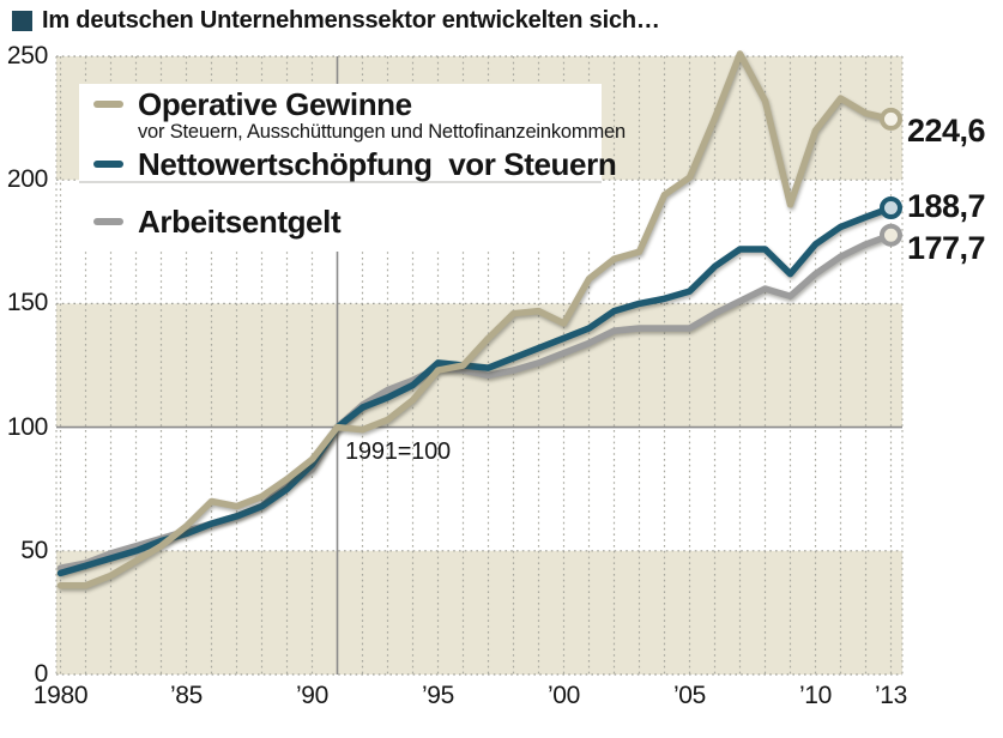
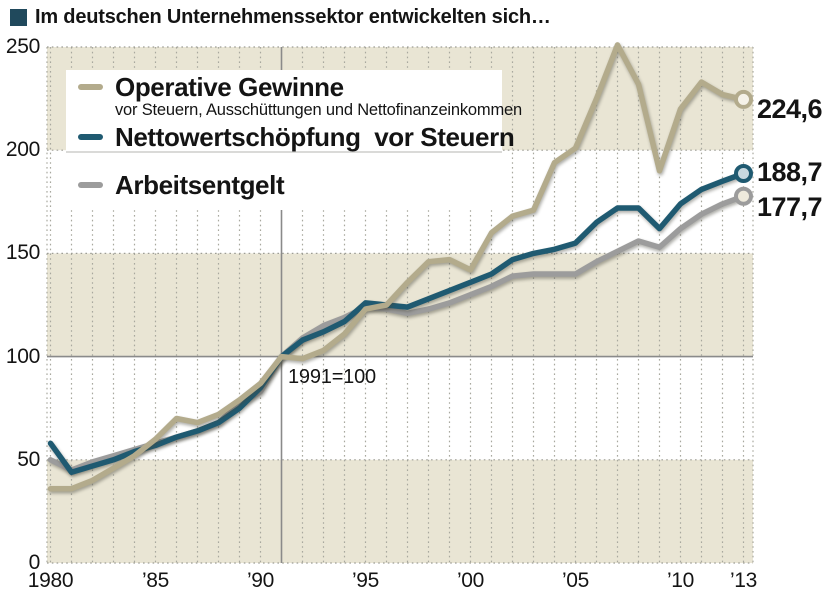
Nettowertschöpfung vor Steuern/1980: 41 -> 58
Arbeitsentgelt/1980: 43 -> 50
